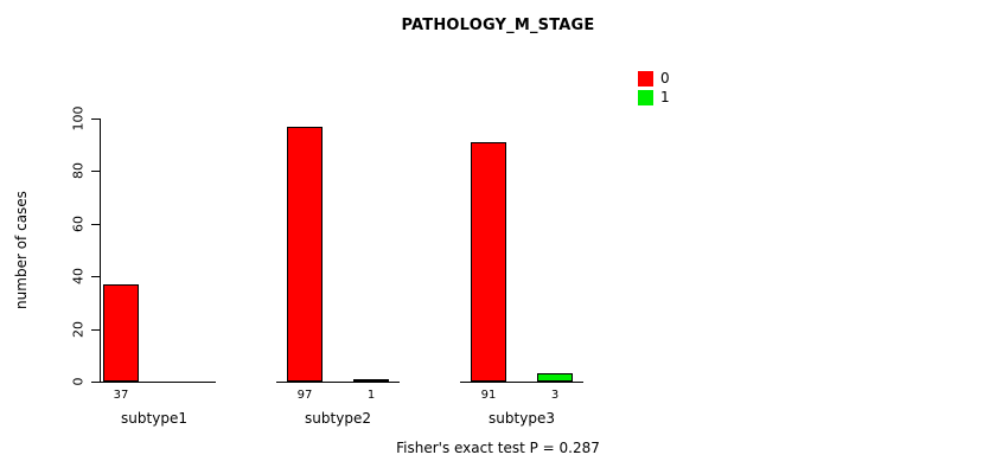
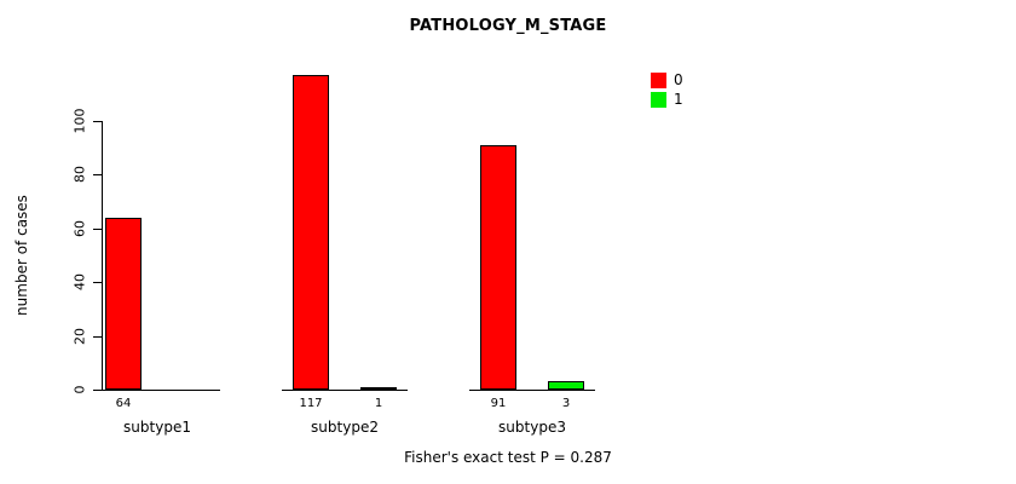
0/subtype1: 37 -> 64
0/subtype2: 97 -> 117
